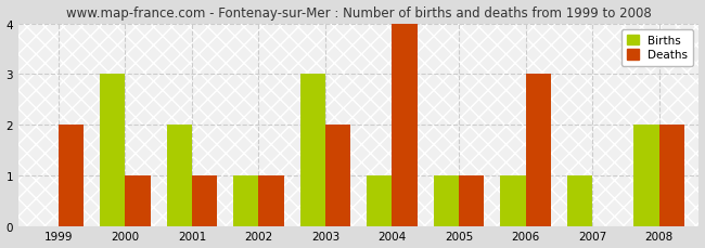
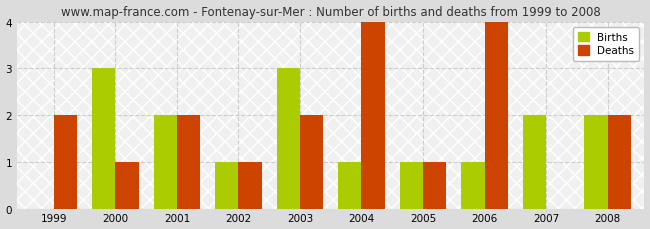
Deaths/2001: 1 -> 2
Deaths/2006: 3 -> 4
Births/2007: 1 -> 2
